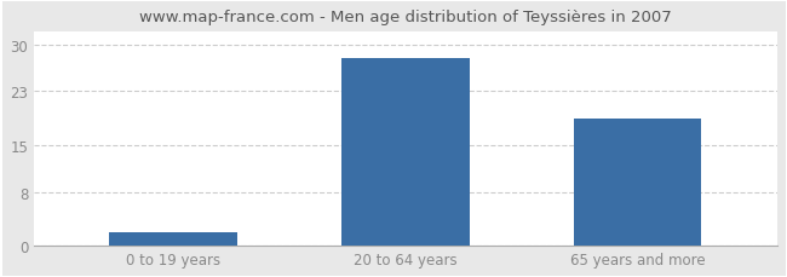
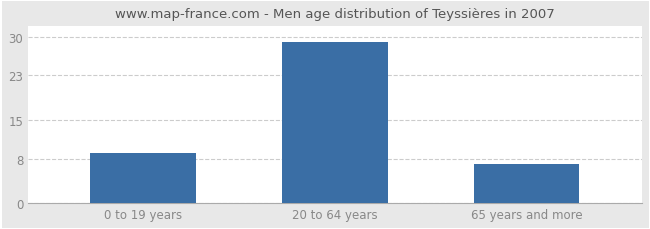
0 to 19 years: 2 -> 9
20 to 64 years: 28 -> 29
65 years and more: 19 -> 7
